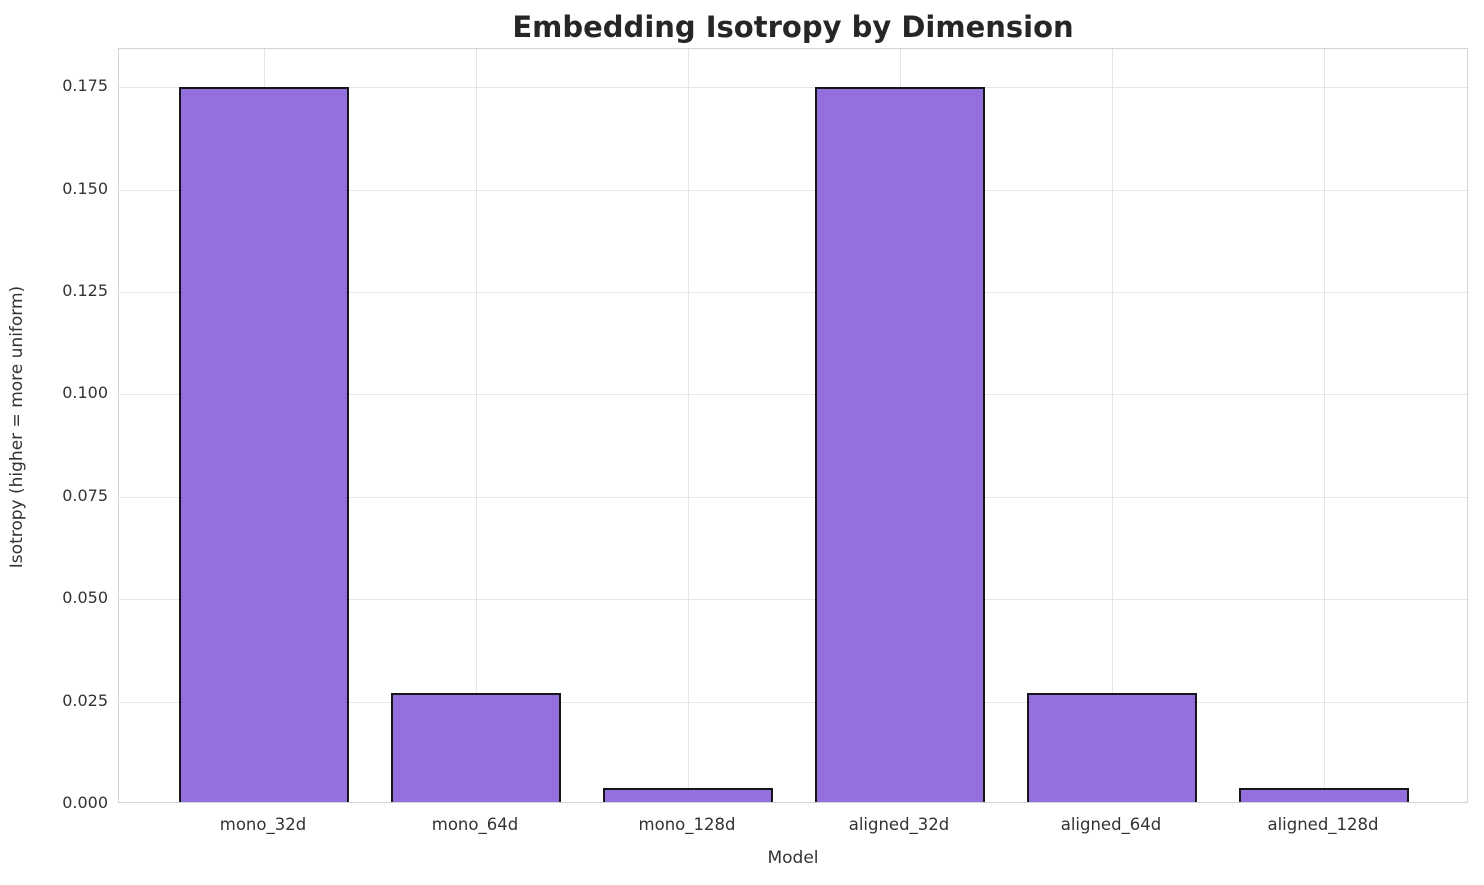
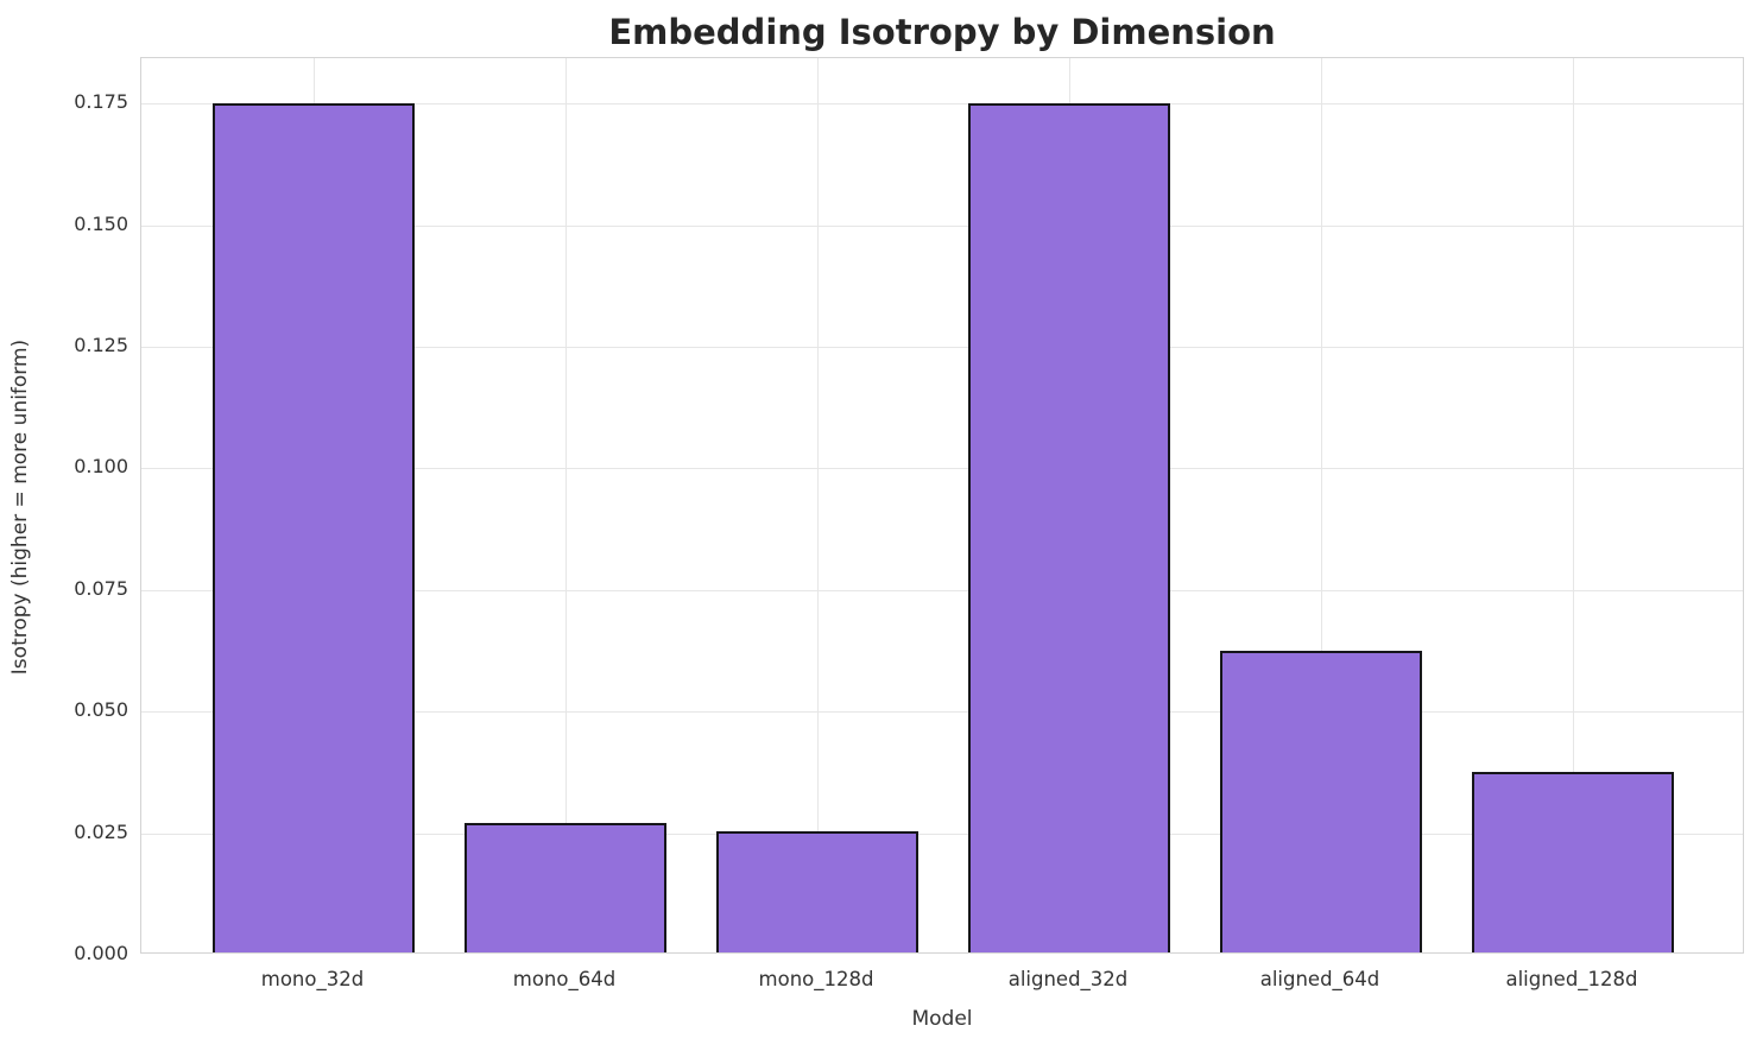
mono_128d: 0.004 -> 0.025
aligned_64d: 0.027 -> 0.062
aligned_128d: 0.004 -> 0.037
